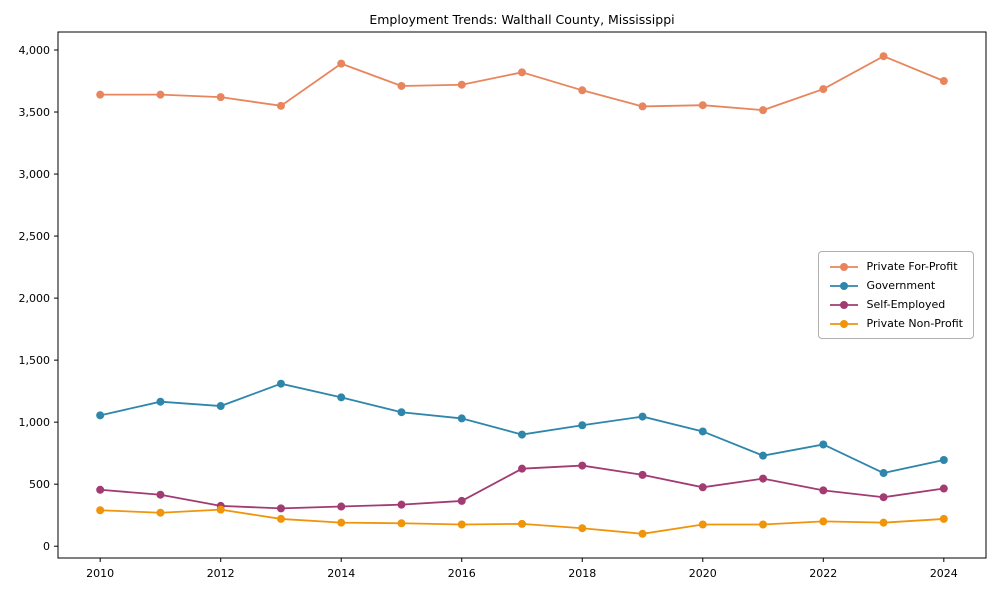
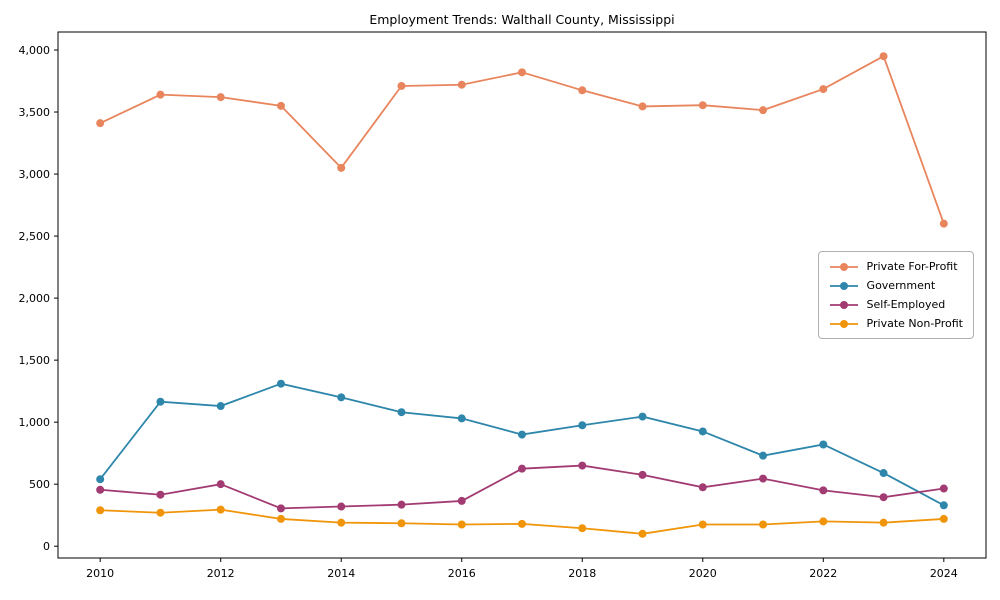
Private For-Profit/2010: 3640 -> 3410
Government/2010: 1060 -> 540
Self-Employed/2012: 320 -> 500
Private For-Profit/2014: 3890 -> 3050
Private For-Profit/2024: 3750 -> 2600
Government/2024: 700 -> 330
